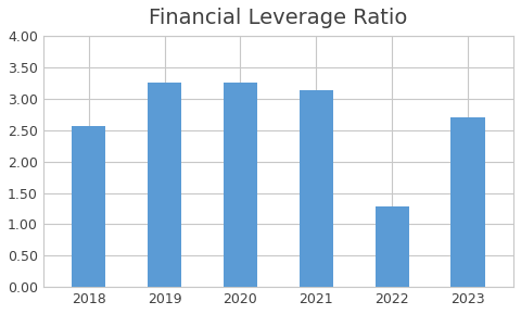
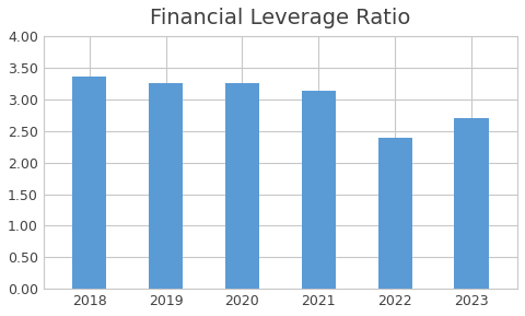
2018: 2.56 -> 3.36
2022: 1.28 -> 2.40
